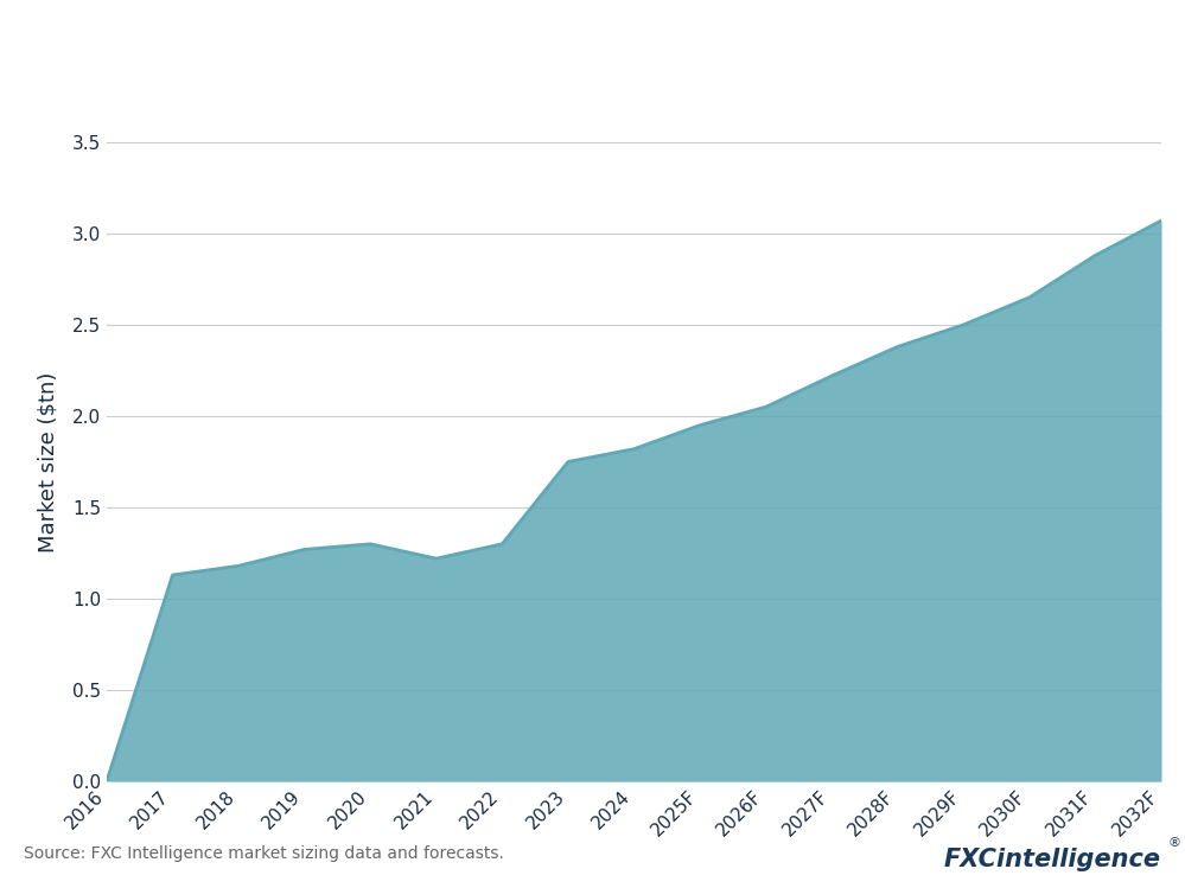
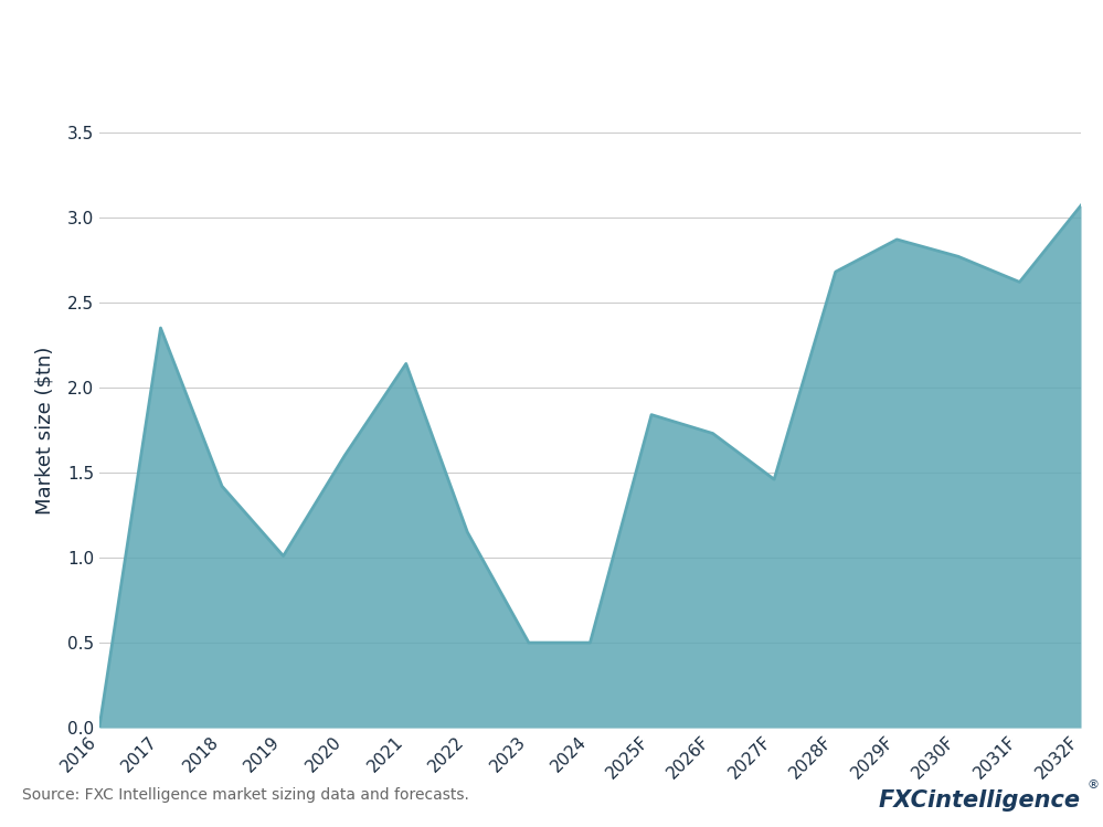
2017: 1.13 -> 2.35
2018: 1.18 -> 1.42
2019: 1.27 -> 1.01
2020: 1.30 -> 1.60
2021: 1.22 -> 2.14
2022: 1.30 -> 1.15
2023: 1.75 -> 0.50
2024: 1.82 -> 0.50
2025F: 1.95 -> 1.84
2026F: 2.05 -> 1.73
2027F: 2.22 -> 1.46
2028F: 2.38 -> 2.68
2029F: 2.50 -> 2.87
2030F: 2.65 -> 2.77
2031F: 2.88 -> 2.62
